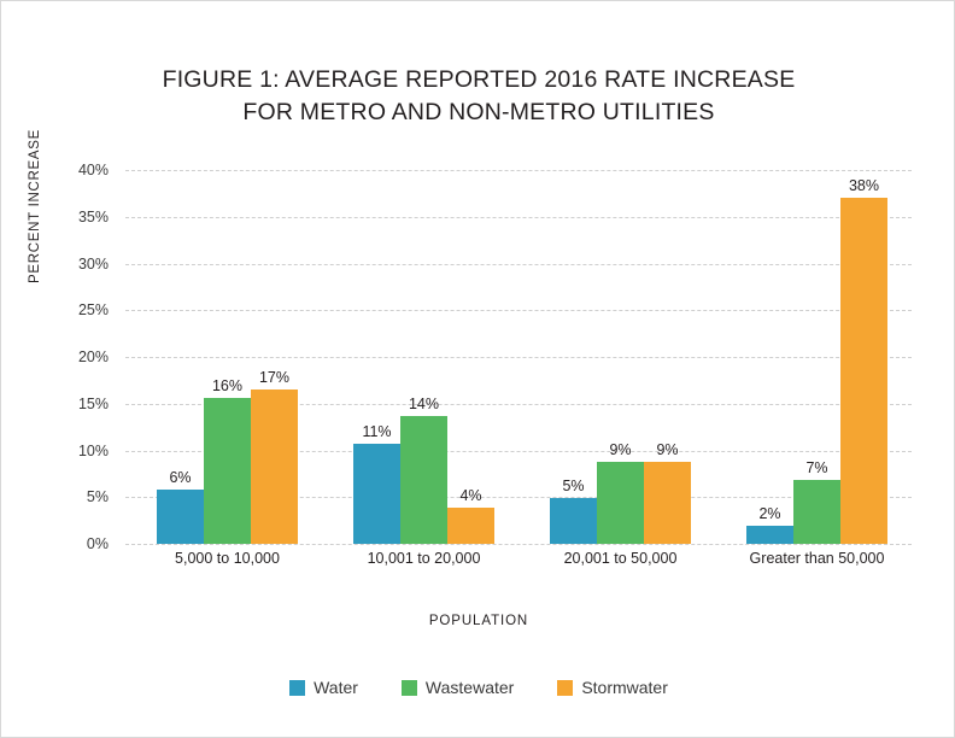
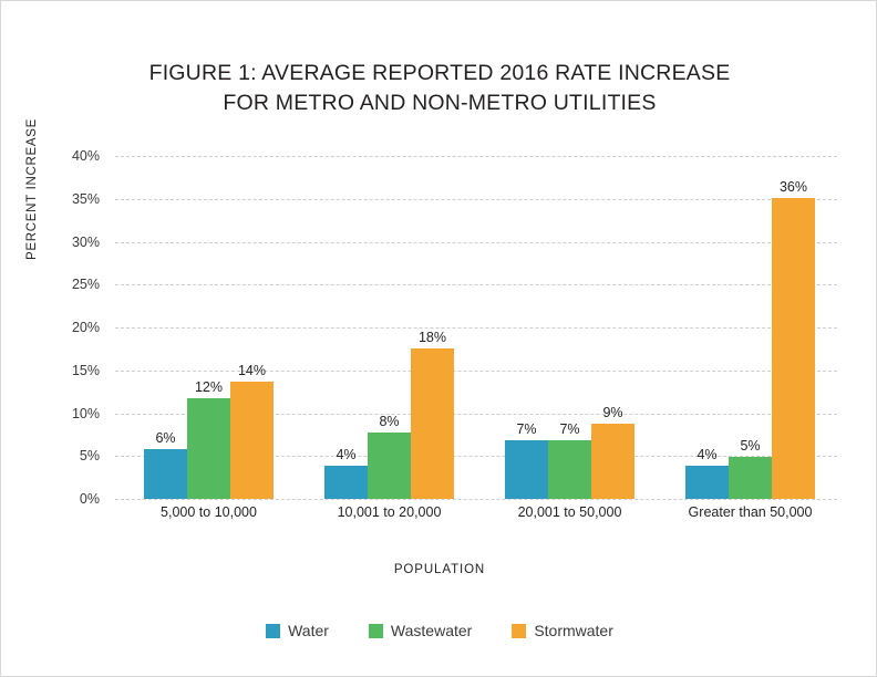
Wastewater/5,000 to 10,000: 16% -> 12%
Stormwater/5,000 to 10,000: 17% -> 14%
Water/10,001 to 20,000: 11% -> 4%
Wastewater/10,001 to 20,000: 14% -> 8%
Stormwater/10,001 to 20,000: 4% -> 18%
Water/20,001 to 50,000: 5% -> 7%
Wastewater/20,001 to 50,000: 9% -> 7%
Water/Greater than 50,000: 2% -> 4%
Wastewater/Greater than 50,000: 7% -> 5%
Stormwater/Greater than 50,000: 38% -> 36%
